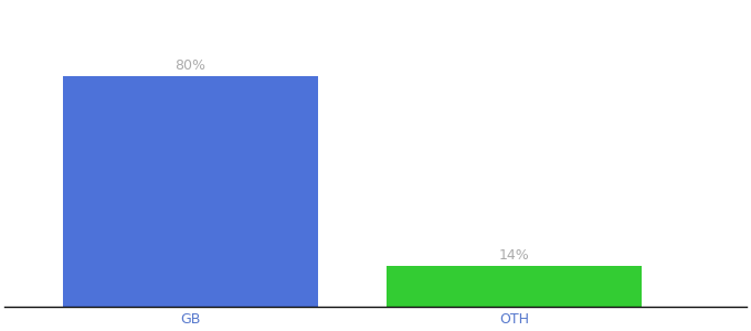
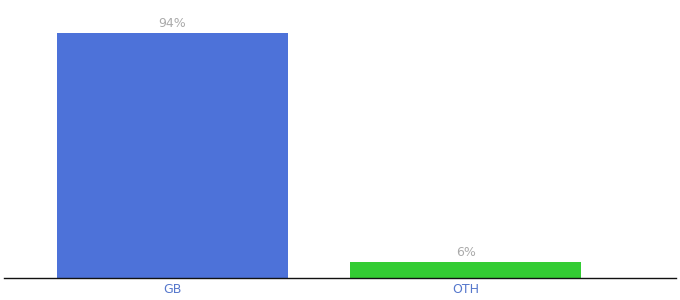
GB: 80% -> 94%
OTH: 14% -> 6%
